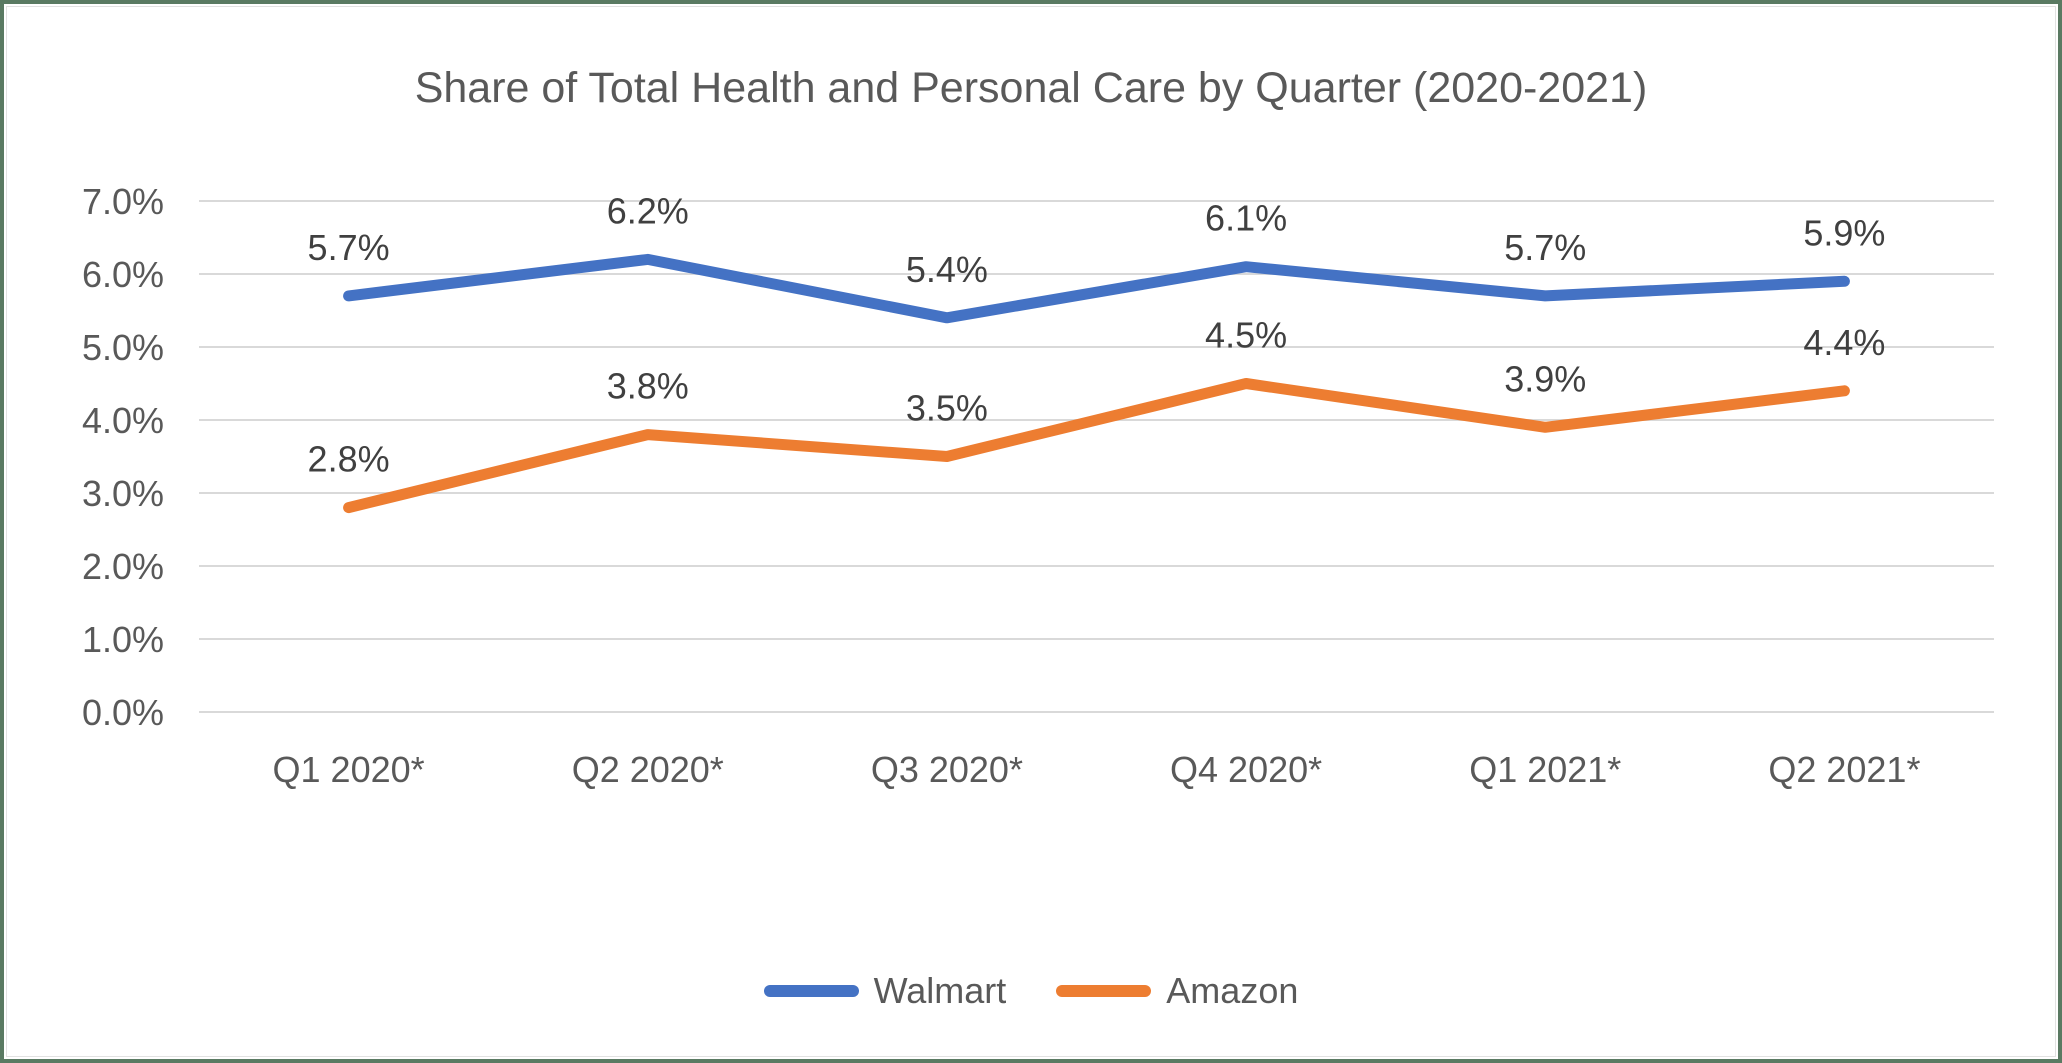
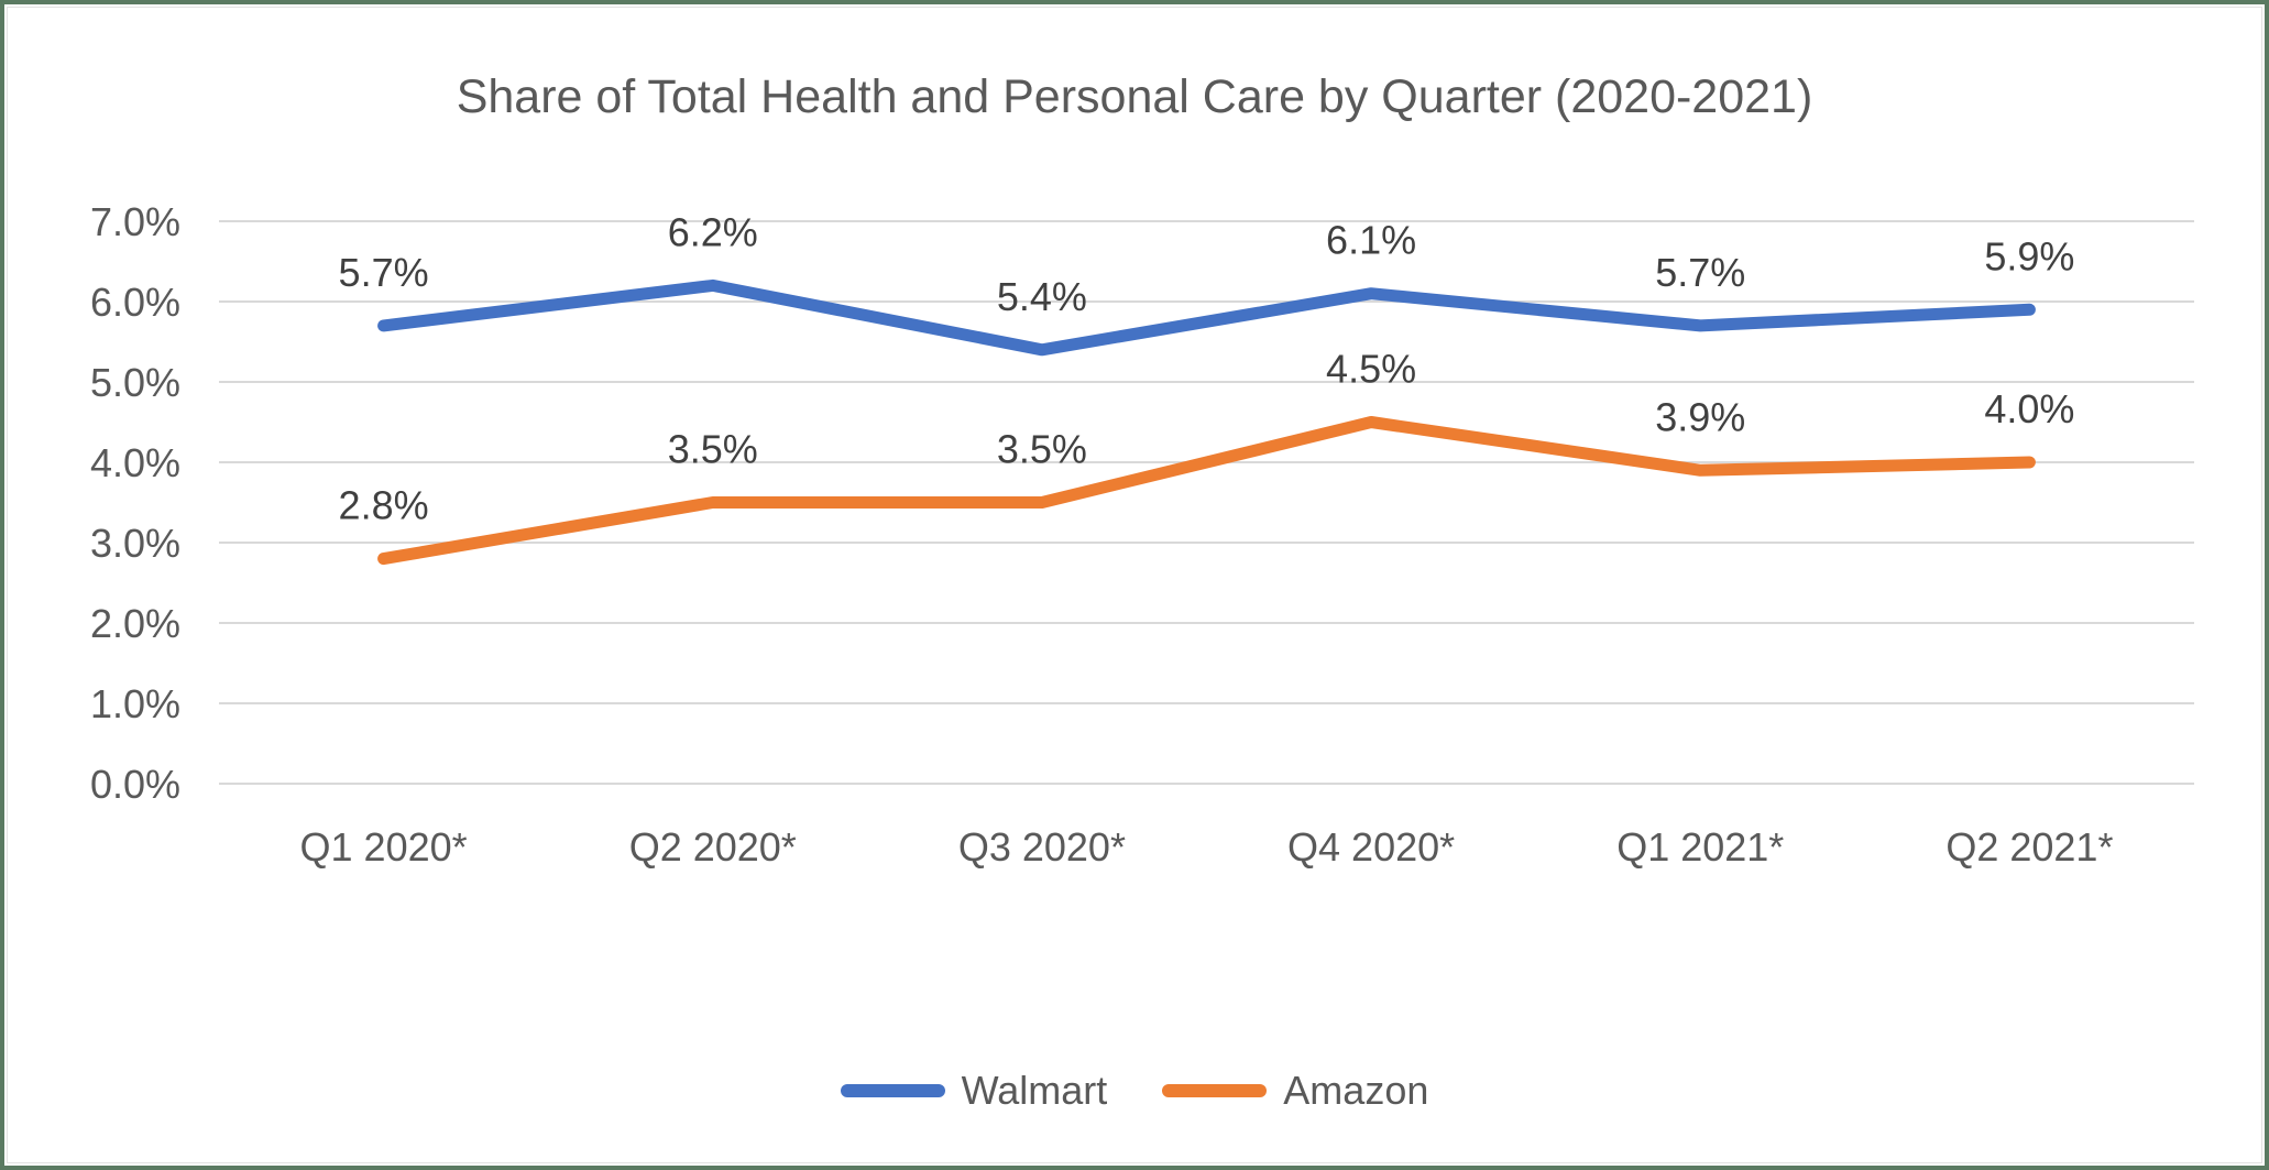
Amazon/Q2 2020*: 3.8% -> 3.5%
Amazon/Q2 2021*: 4.4% -> 4.0%
